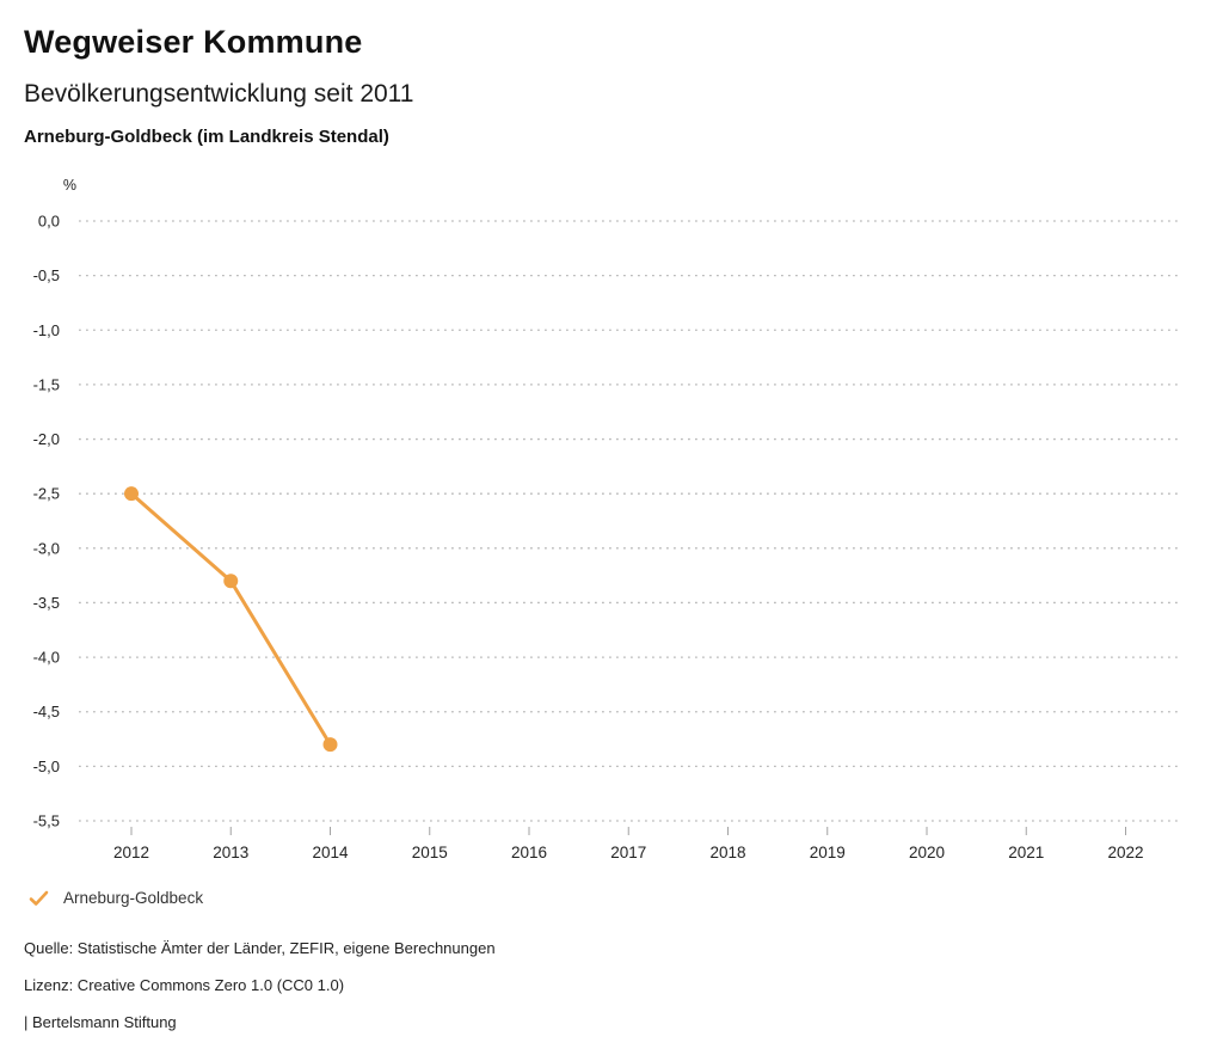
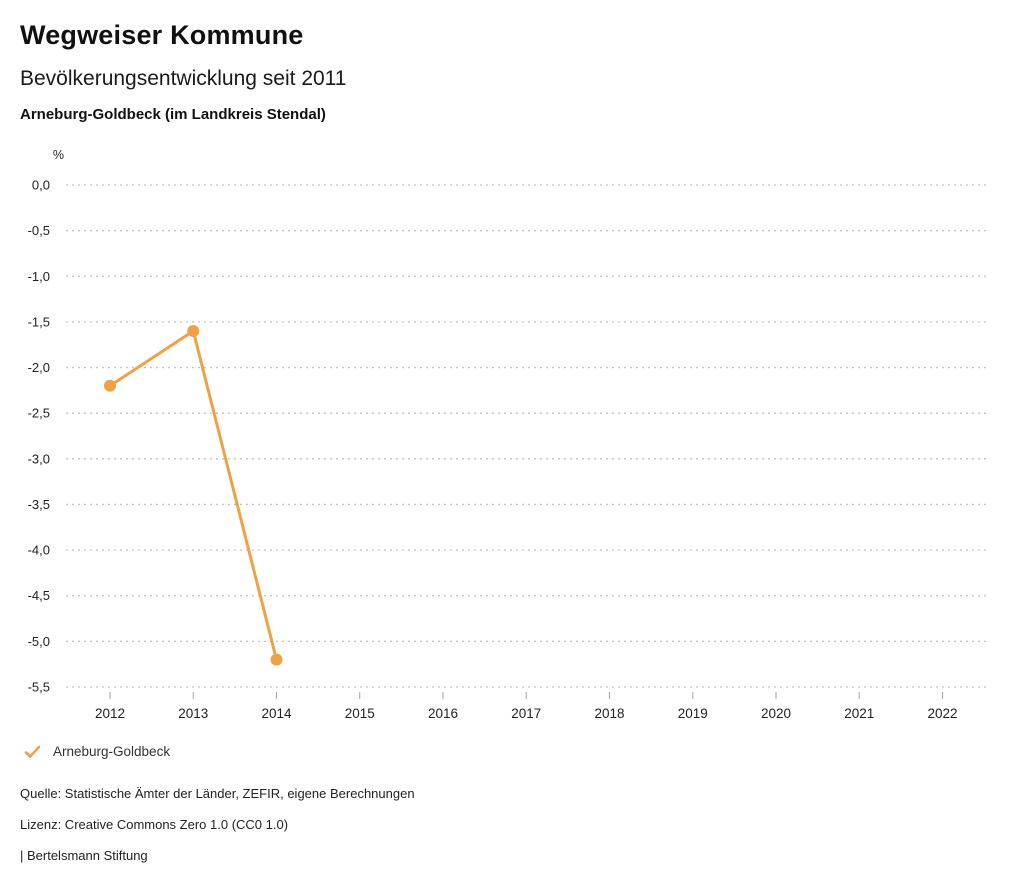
2012: -2,5 -> -2,2
2013: -3,3 -> -1,6
2014: -4,8 -> -5,2
